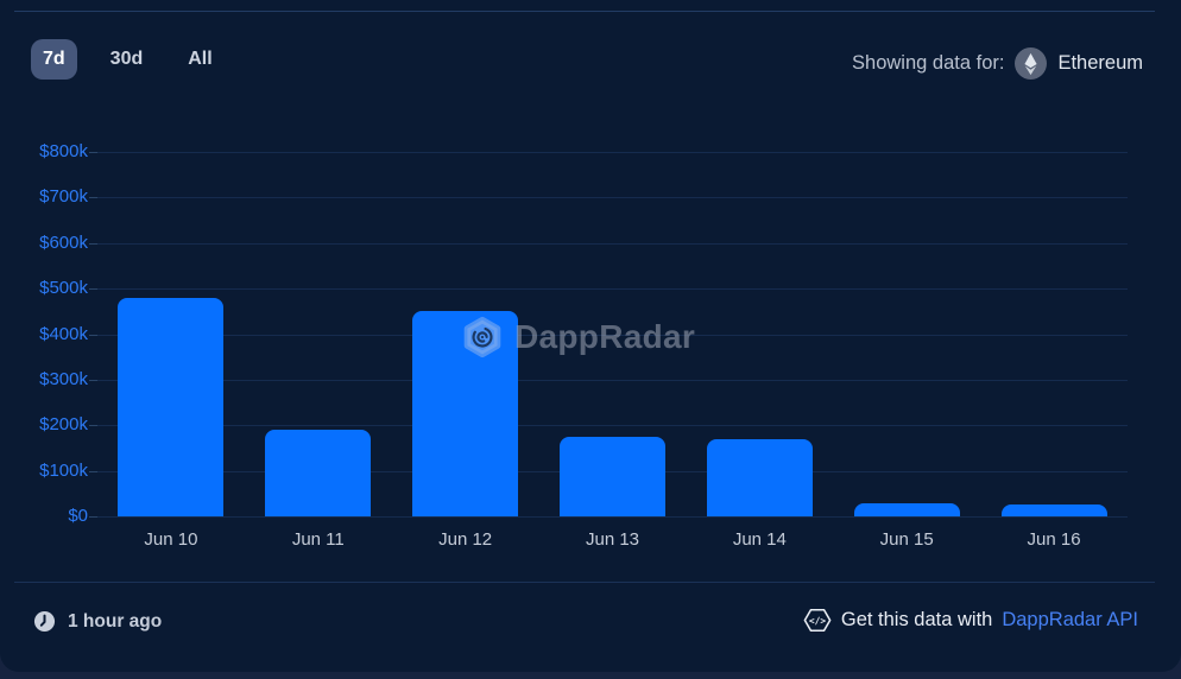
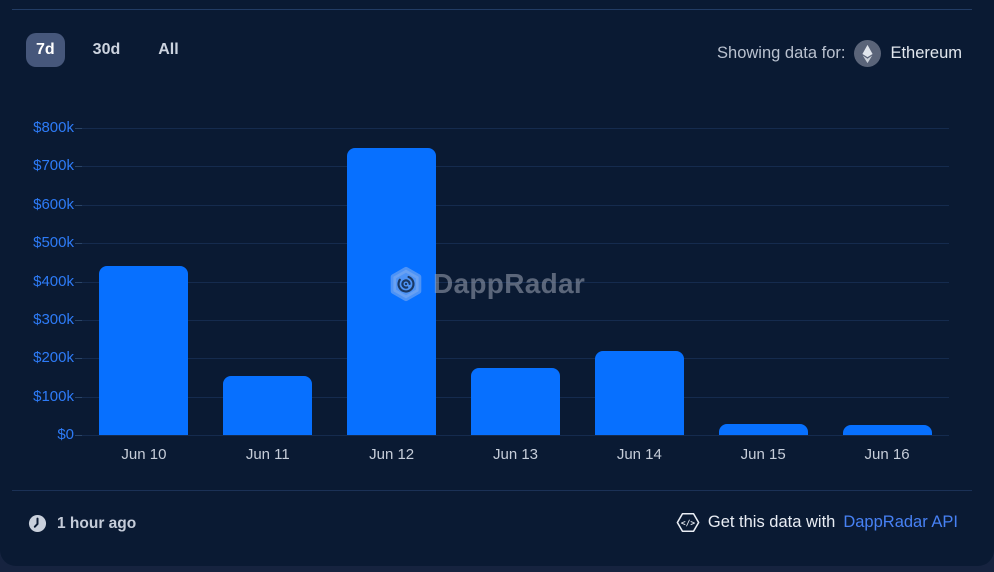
Jun 10: $480k -> $440k
Jun 11: $190k -> $160k
Jun 12: $450k -> $750k
Jun 14: $170k -> $220k
